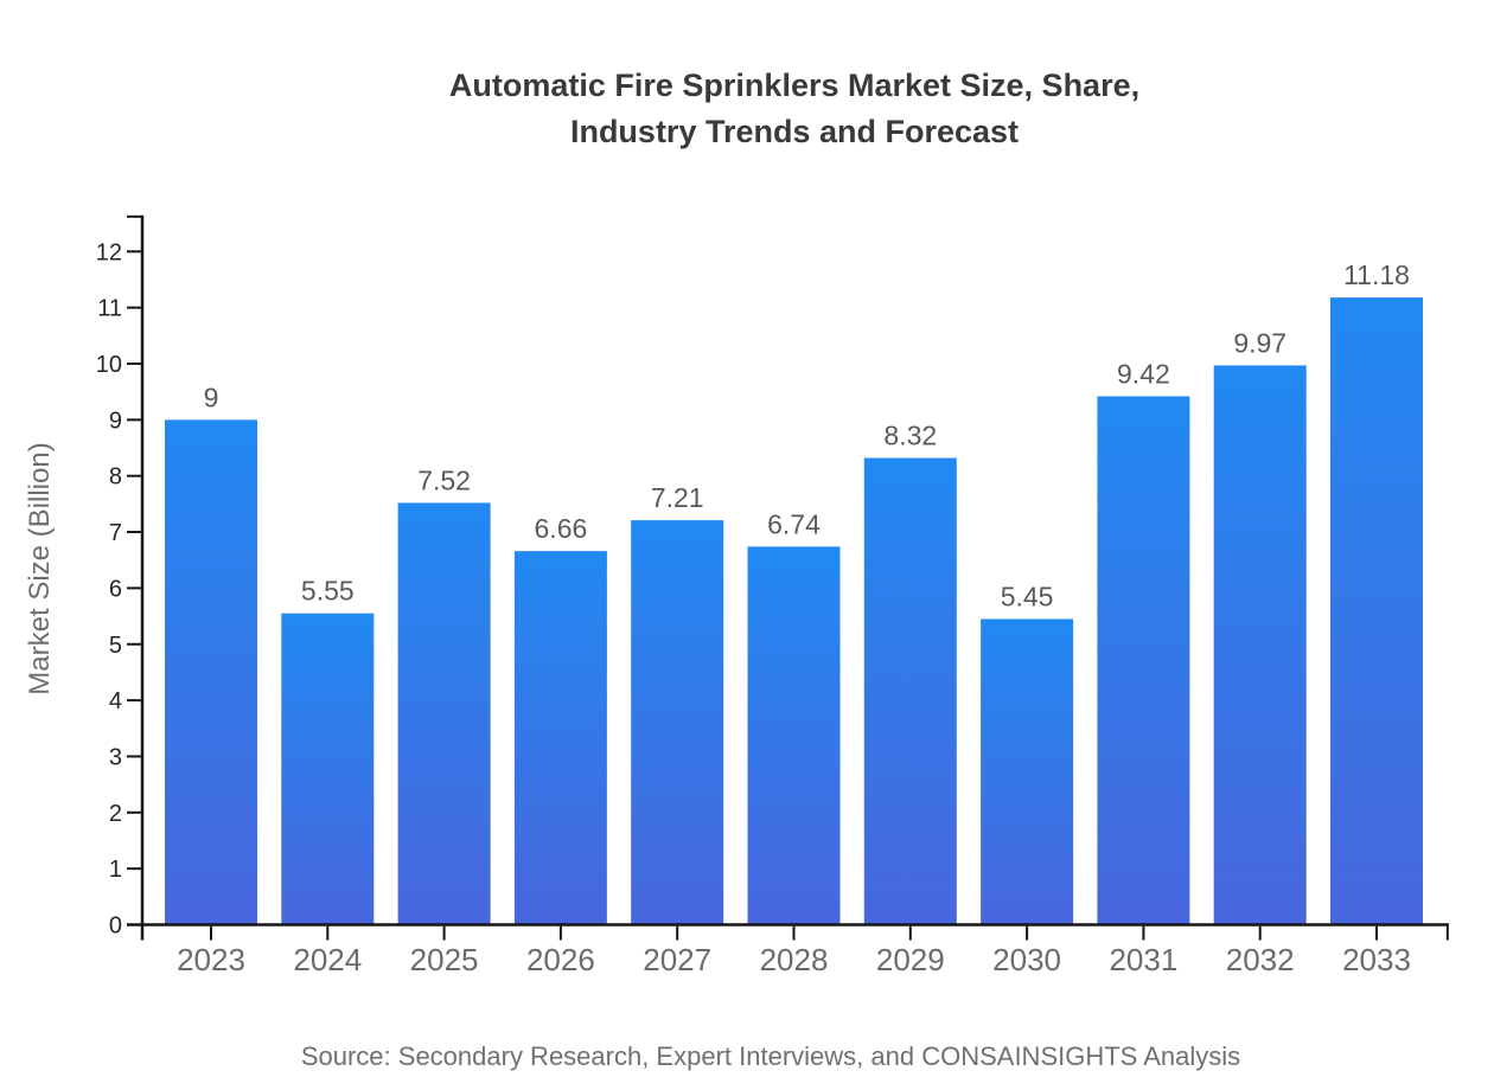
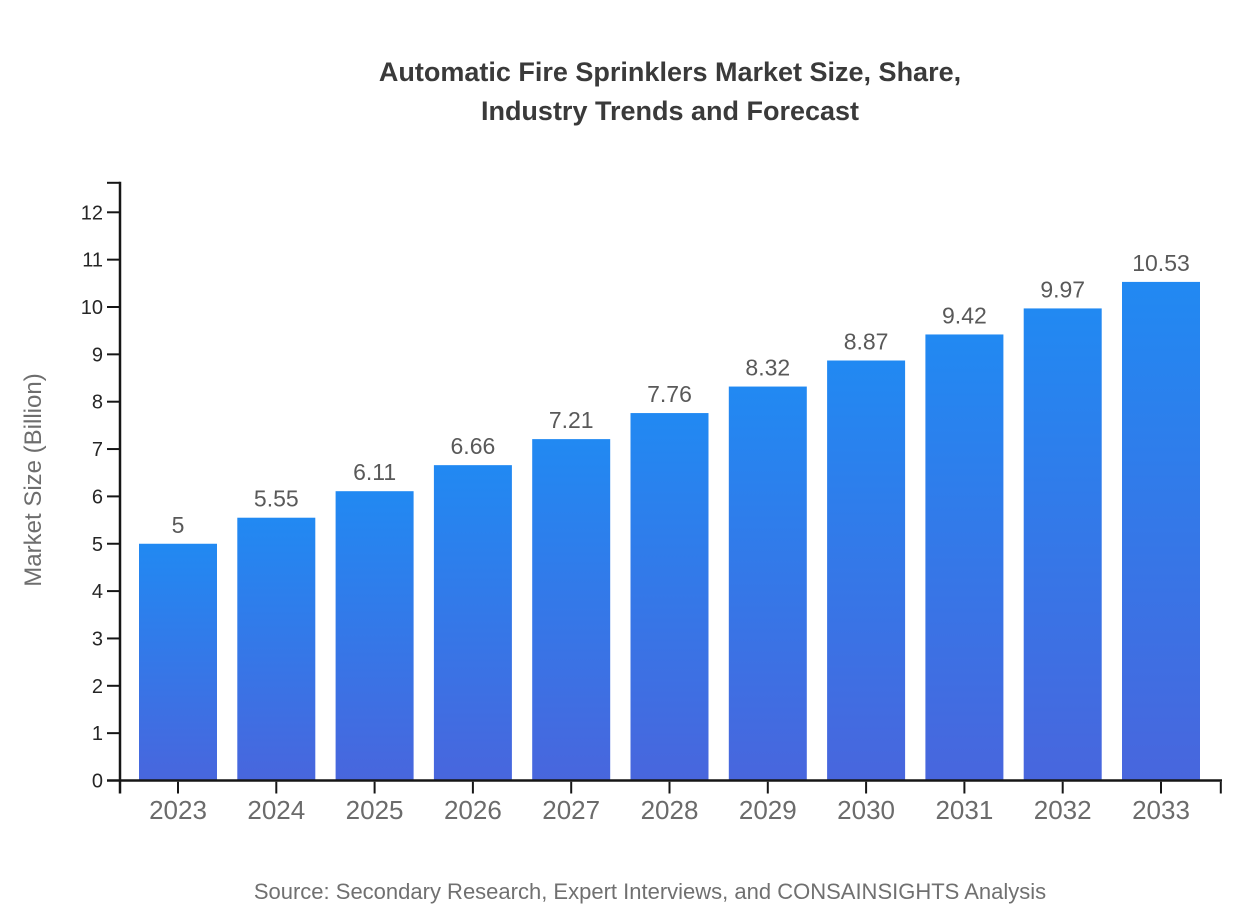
2023: 9 -> 5
2025: 7.52 -> 6.11
2028: 6.74 -> 7.76
2030: 5.45 -> 8.87
2033: 11.18 -> 10.53
